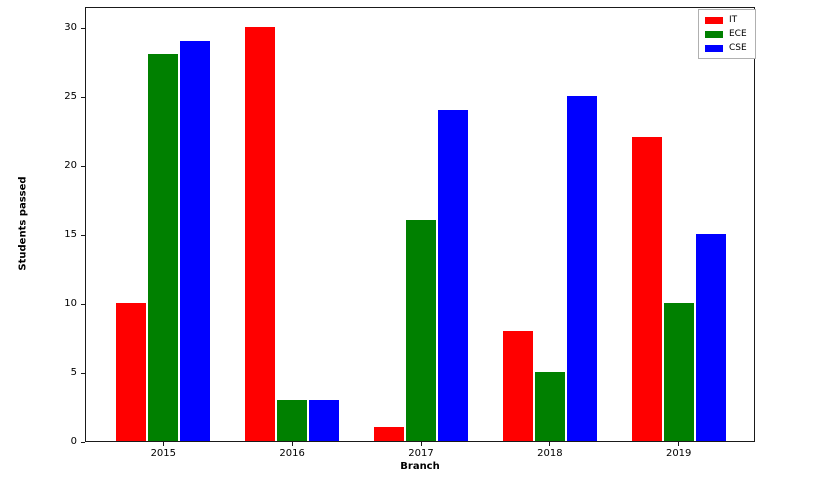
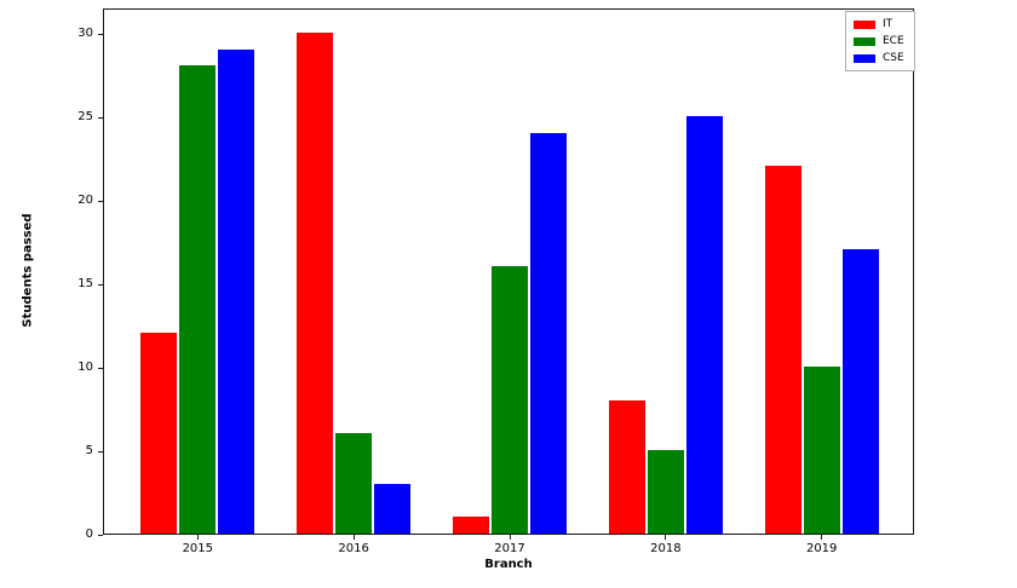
IT/2015: 10 -> 12
ECE/2016: 3 -> 6
CSE/2019: 15 -> 17
